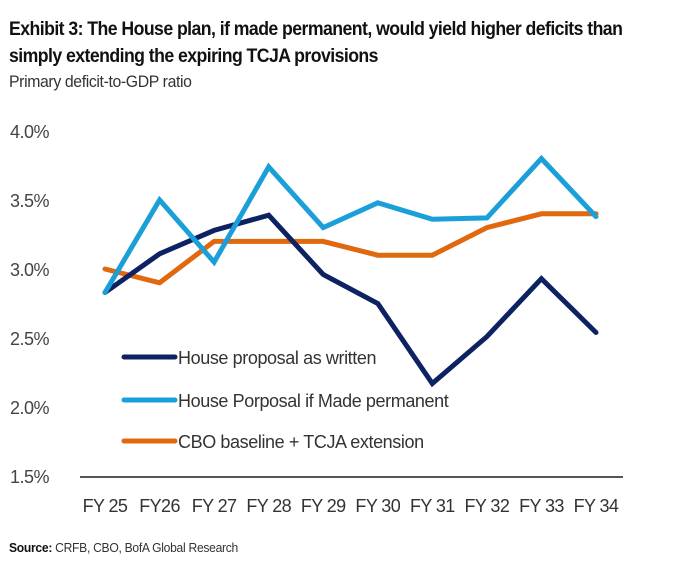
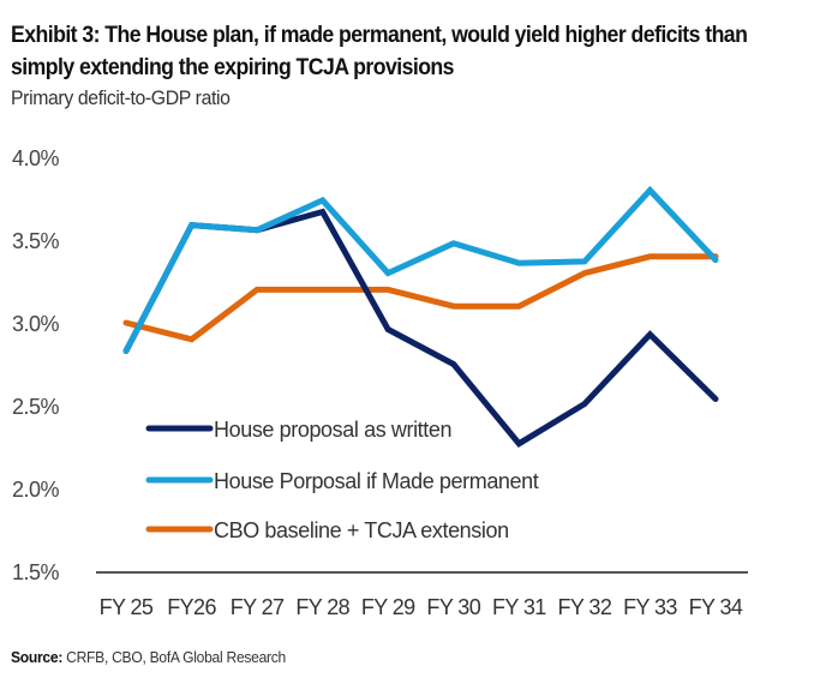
House proposal as written/FY26: 3.11% -> 3.59%
House Porposal if Made permanent/FY26: 3.50% -> 3.59%
House proposal as written/FY 27: 3.28% -> 3.56%
House Porposal if Made permanent/FY 27: 3.05% -> 3.56%
House proposal as written/FY 28: 3.39% -> 3.67%
House proposal as written/FY 31: 2.17% -> 2.27%
